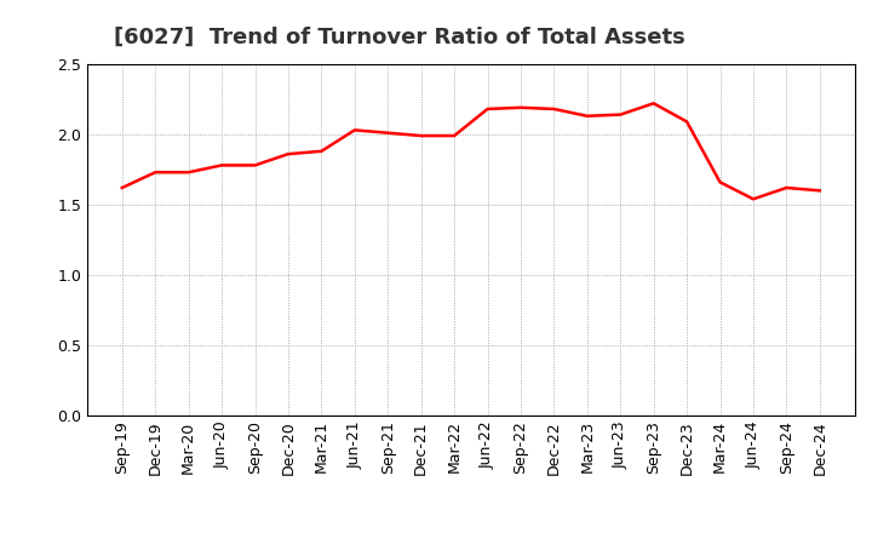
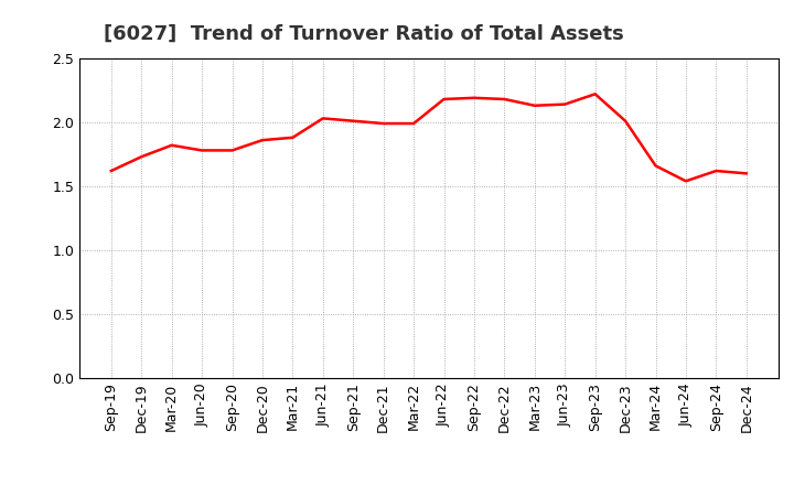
Mar-20: 1.73 -> 1.82
Dec-23: 2.09 -> 2.01
